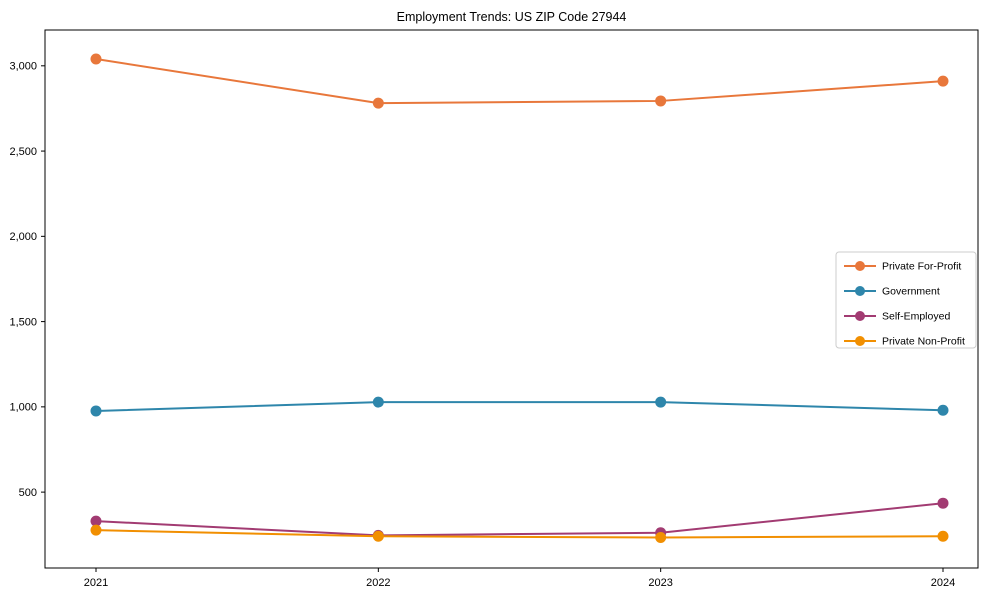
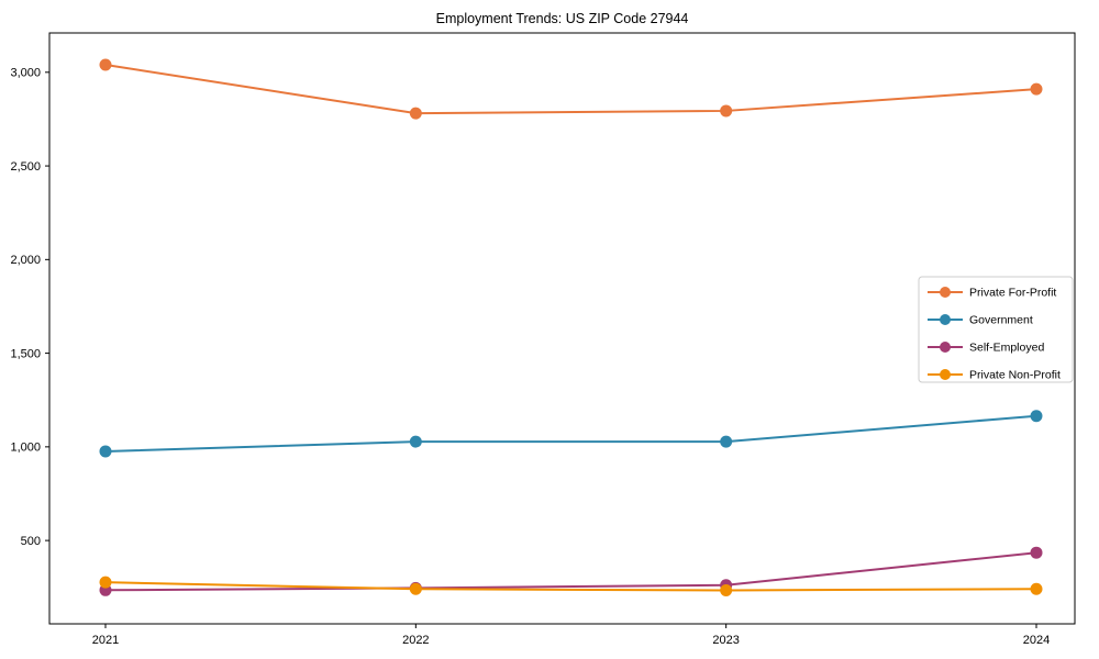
Self-Employed/2021: 330 -> 240
Government/2024: 980 -> 1160
